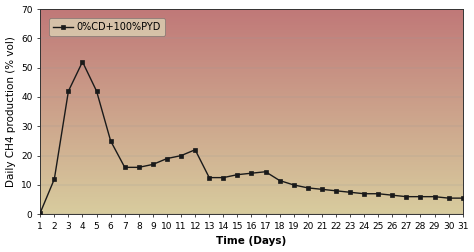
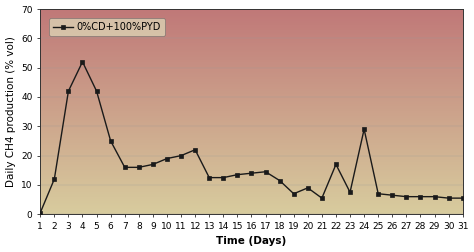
19: 10.0 -> 7.0
21: 8.5 -> 5.5
22: 8.0 -> 17.0
24: 7.0 -> 29.0
